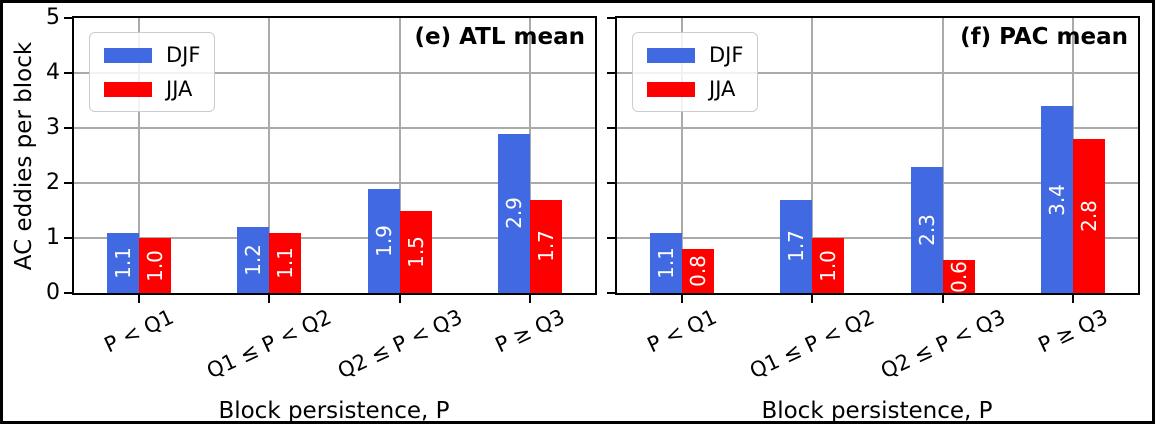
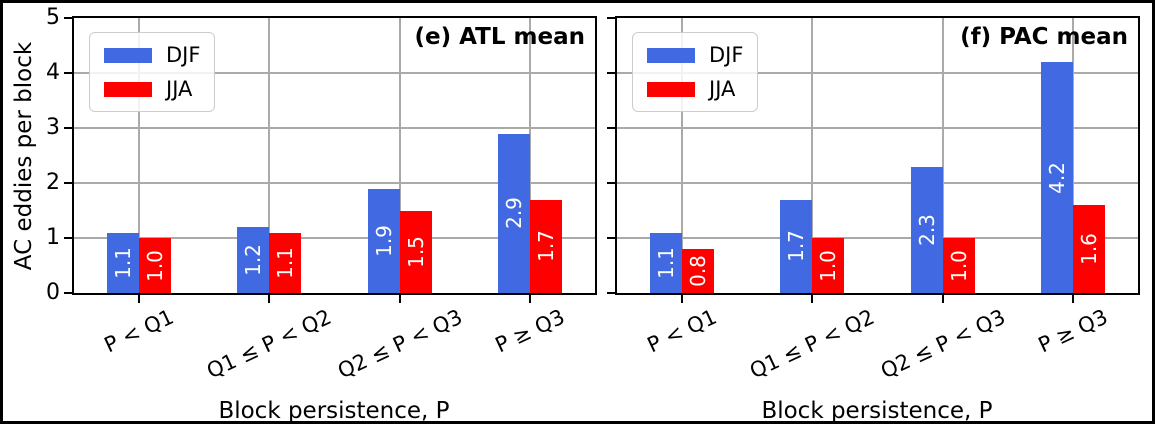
(f) PAC mean/JJA/Q2 ≤ P < Q3: 0.6 -> 1.0
(f) PAC mean/DJF/P ≥ Q3: 3.4 -> 4.2
(f) PAC mean/JJA/P ≥ Q3: 2.8 -> 1.6
